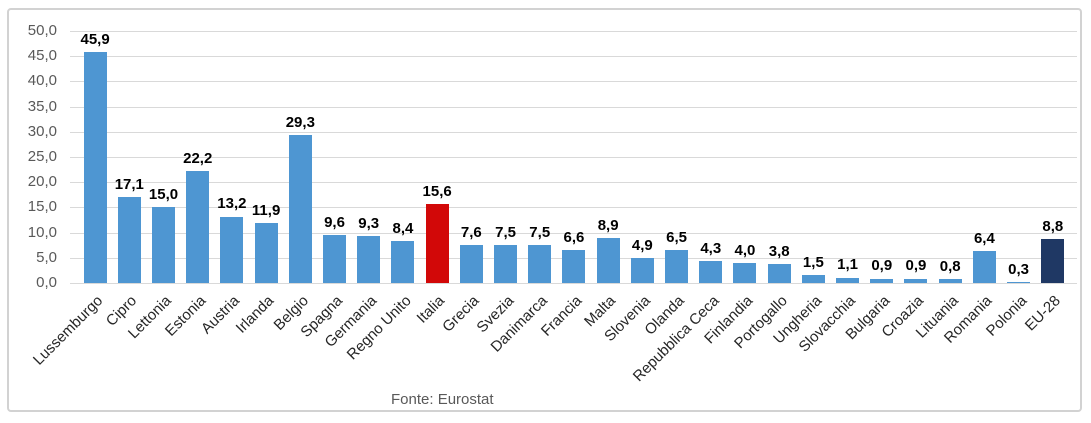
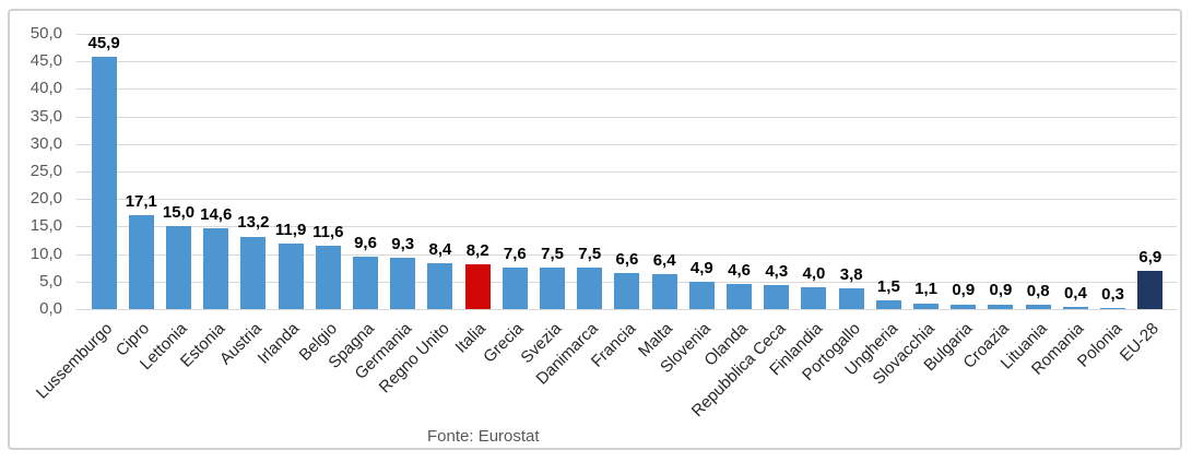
Estonia: 22,2 -> 14,6
Belgio: 29,3 -> 11,6
Italia: 15,6 -> 8,2
Malta: 8,9 -> 6,4
Olanda: 6,5 -> 4,6
Romania: 6,4 -> 0,4
EU-28: 8,8 -> 6,9
